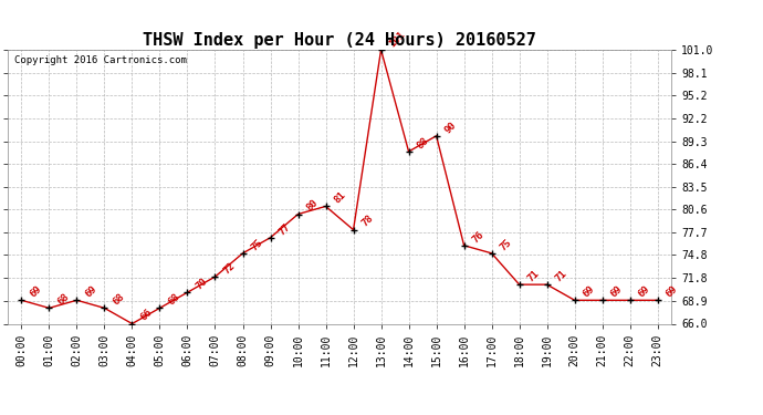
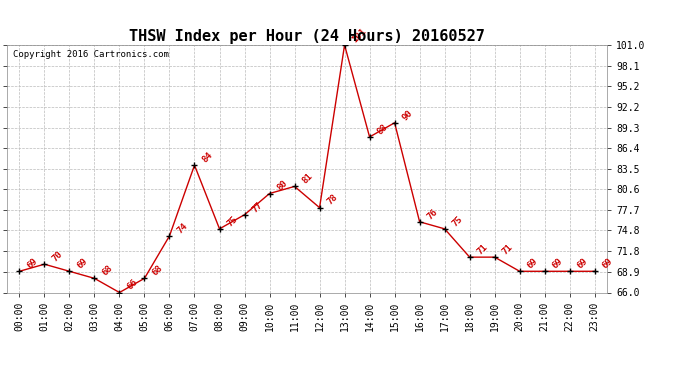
01:00: 68 -> 70
06:00: 70 -> 74
07:00: 72 -> 84
